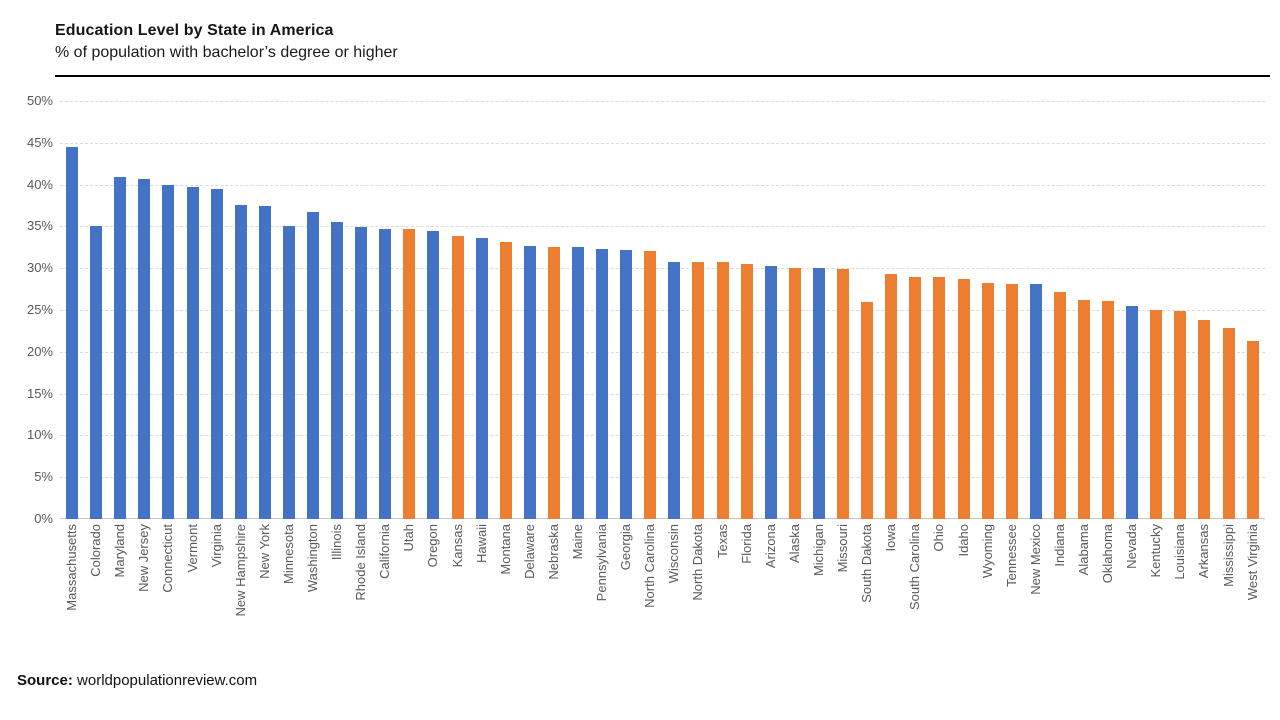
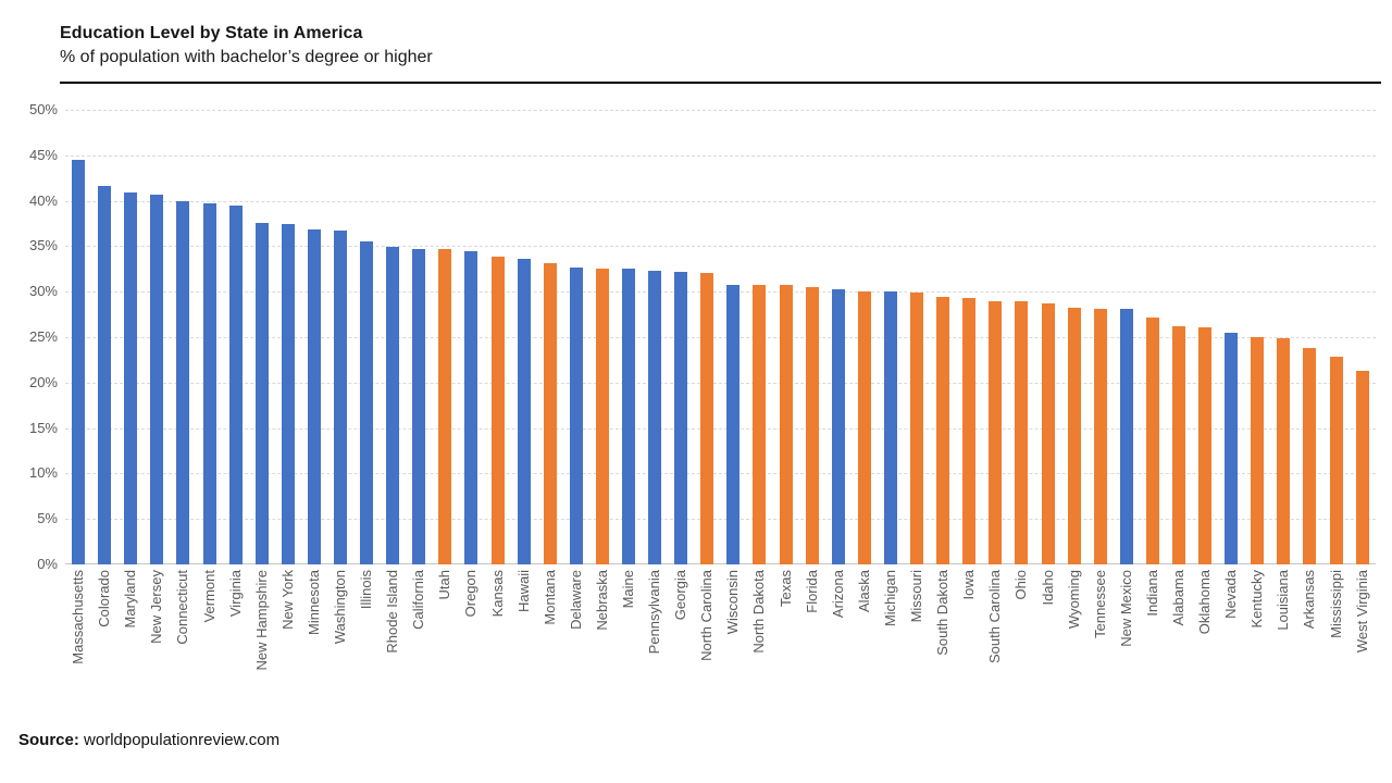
Colorado: 35% -> 42%
Minnesota: 35% -> 37%
South Dakota: 26% -> 29%
